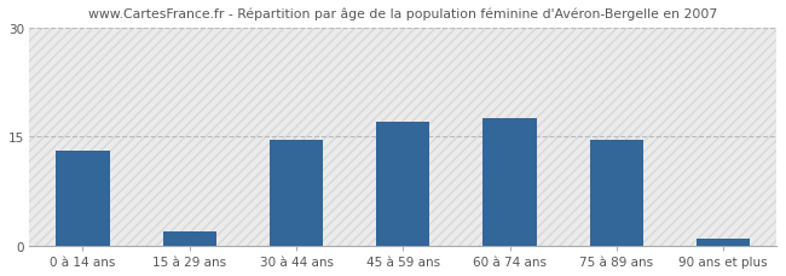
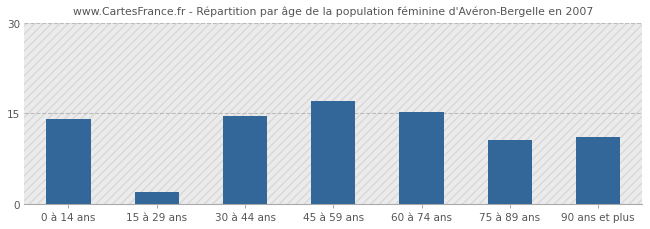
0 à 14 ans: 13.0 -> 14.0
60 à 74 ans: 17.5 -> 15.2
75 à 89 ans: 14.5 -> 10.6
90 ans et plus: 1.0 -> 11.0
